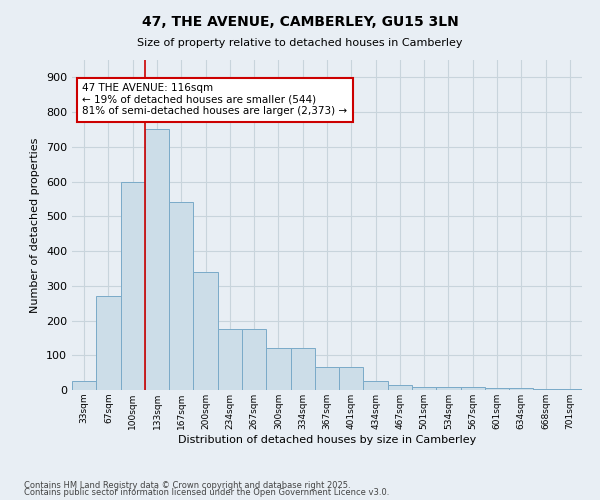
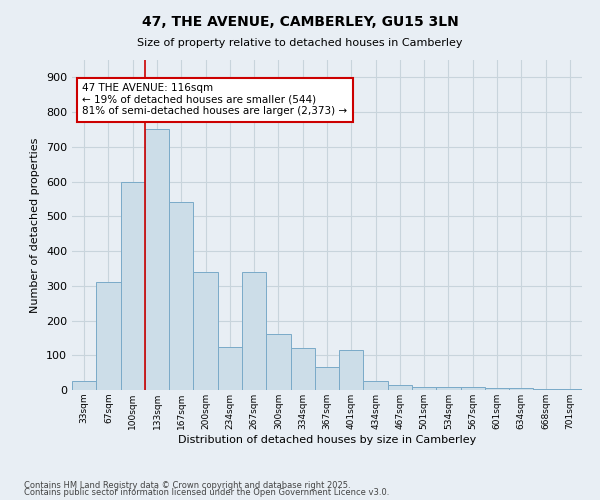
67sqm: 270 -> 310
234sqm: 175 -> 125
267sqm: 175 -> 340
300sqm: 120 -> 160
401sqm: 65 -> 115
